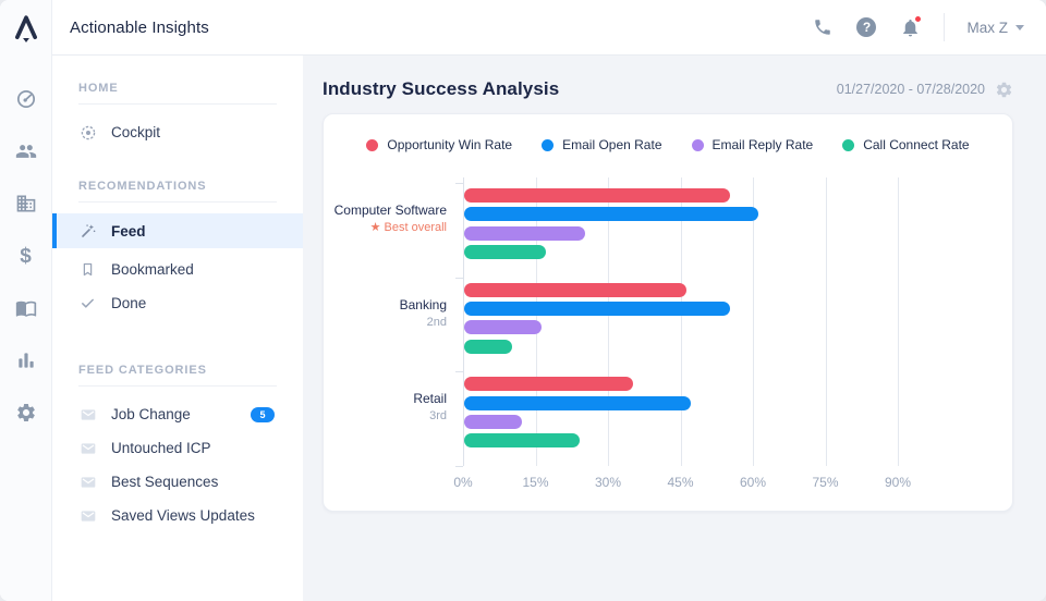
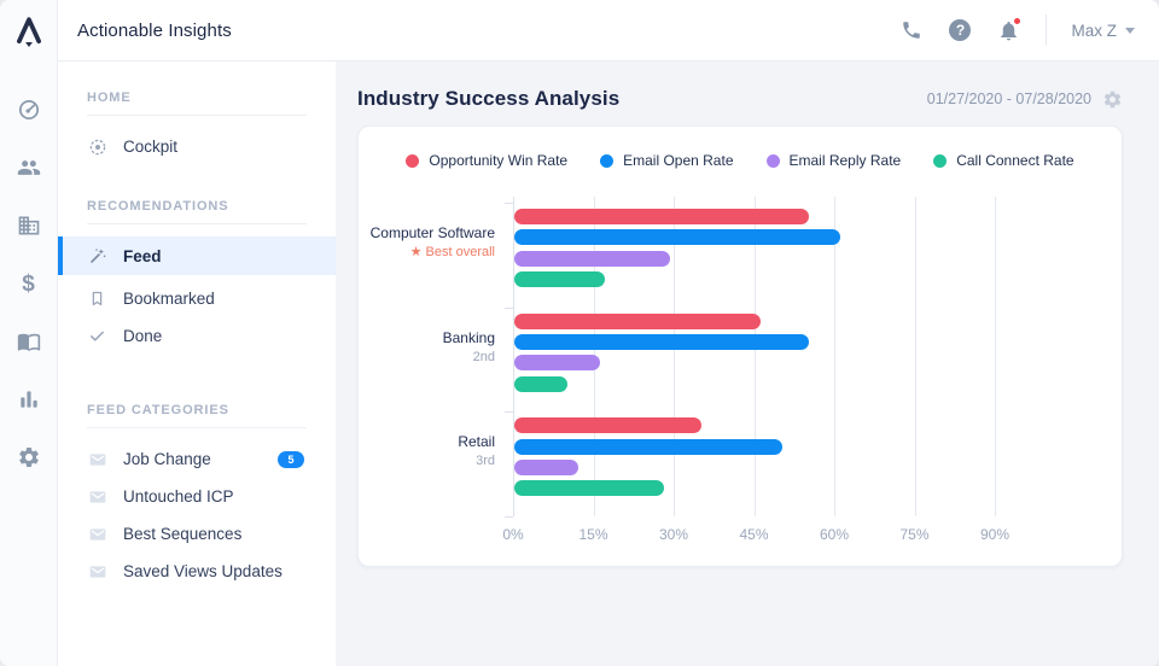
Email Reply Rate/Computer Software: 25% -> 29%
Email Open Rate/Retail: 47% -> 50%
Call Connect Rate/Retail: 24% -> 28%
